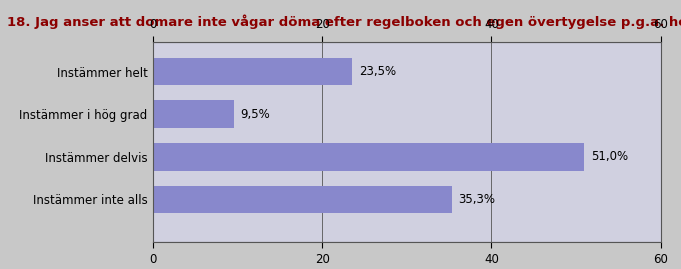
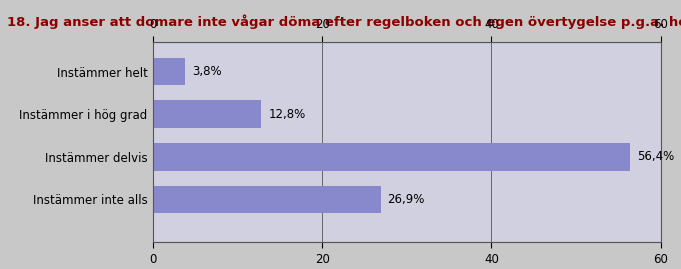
Instämmer helt: 23,5% -> 3,8%
Instämmer i hög grad: 9,5% -> 12,8%
Instämmer delvis: 51,0% -> 56,4%
Instämmer inte alls: 35,3% -> 26,9%
